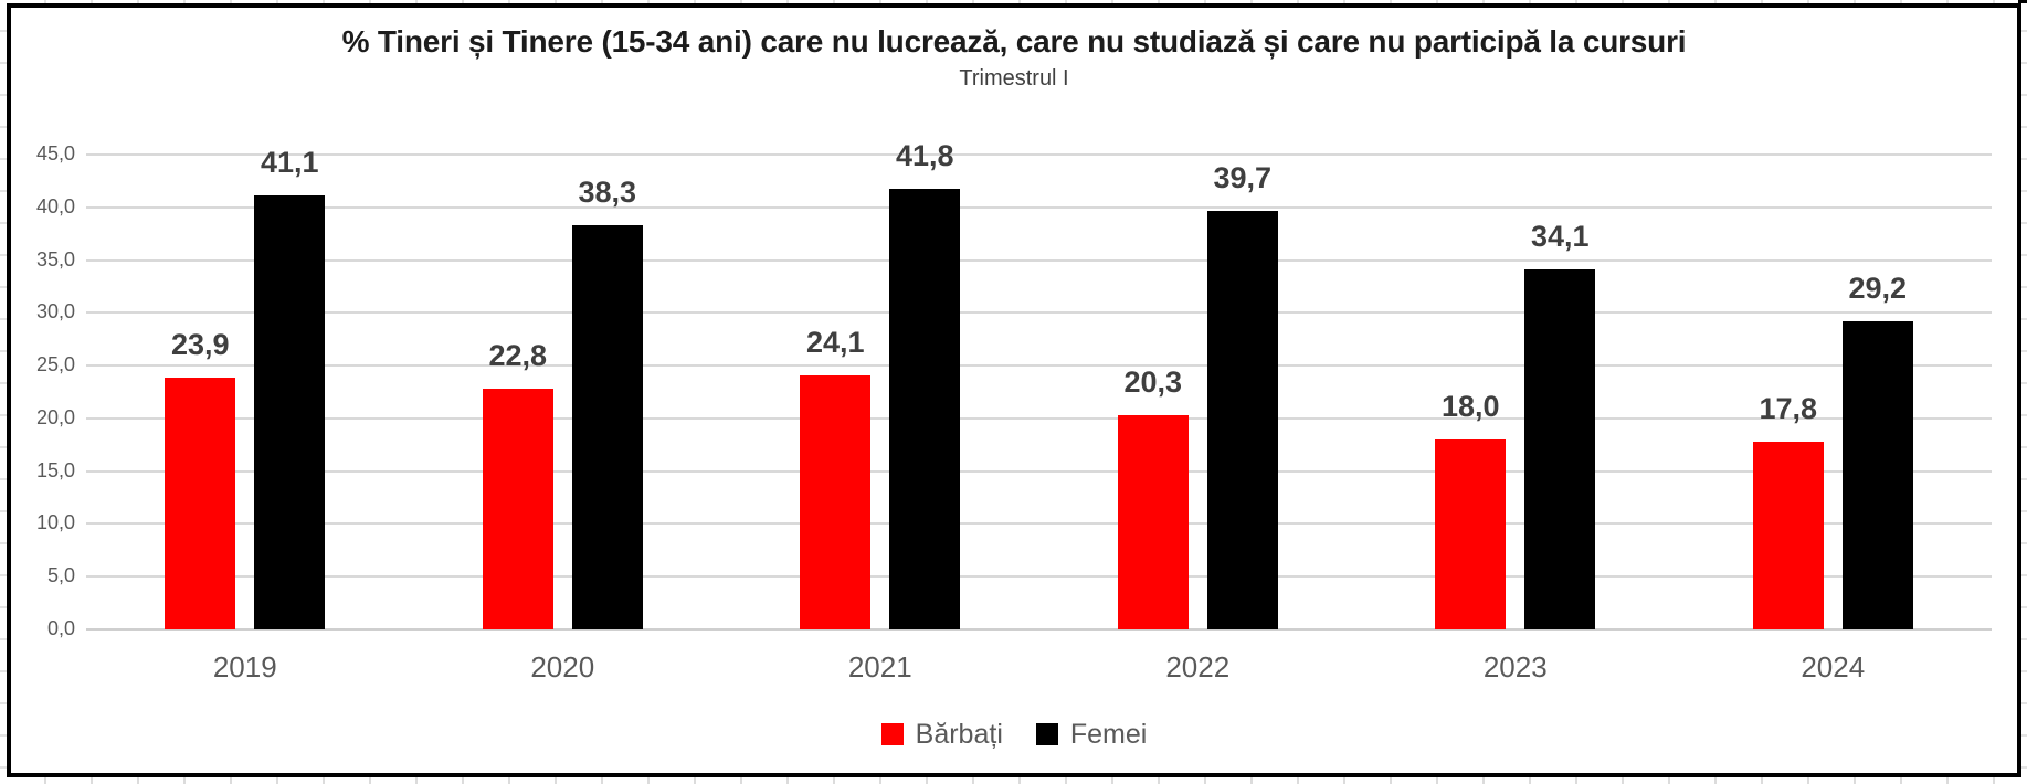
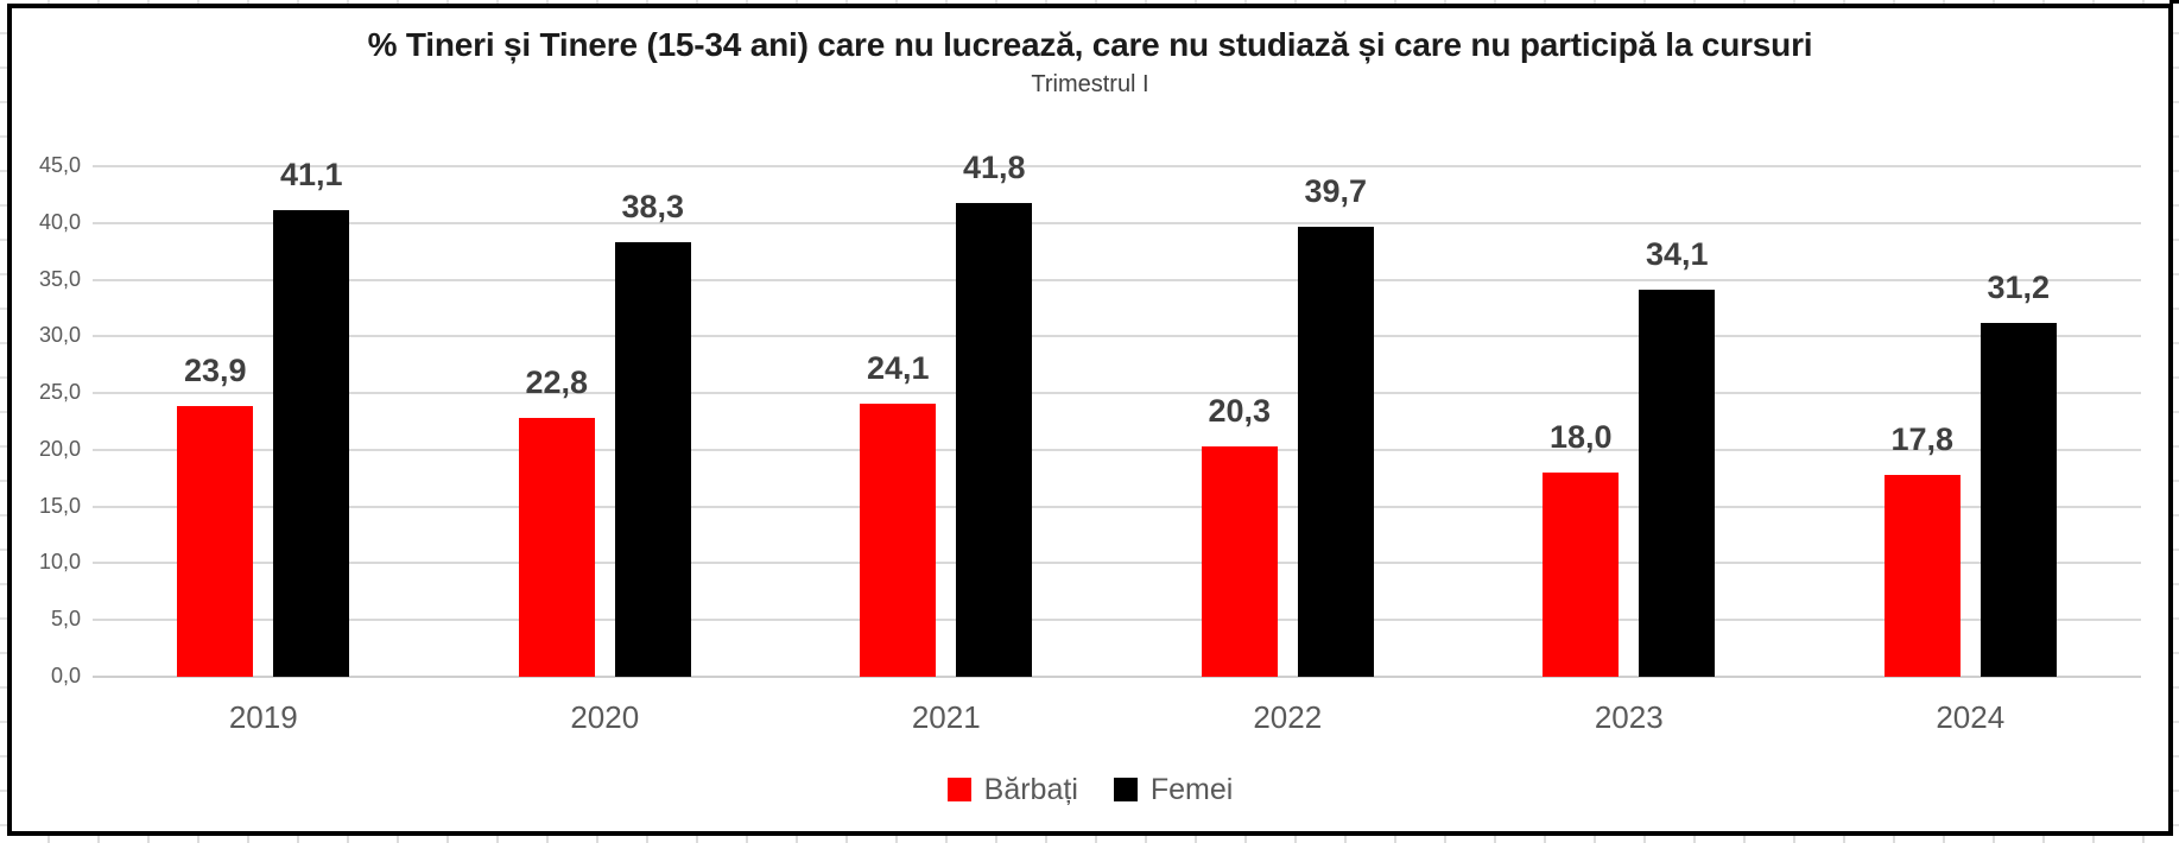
Femei/2024: 29,2 -> 31,2
